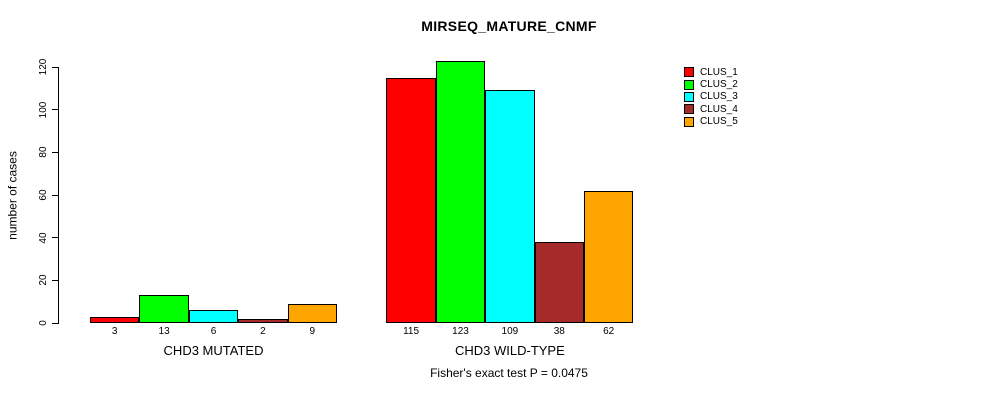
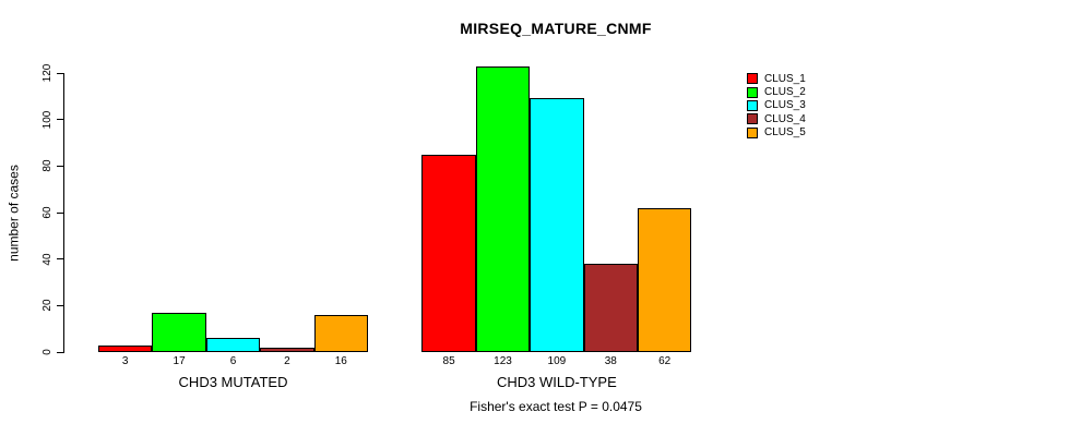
CLUS_2/CHD3 MUTATED: 13 -> 17
CLUS_5/CHD3 MUTATED: 9 -> 16
CLUS_1/CHD3 WILD-TYPE: 115 -> 85
